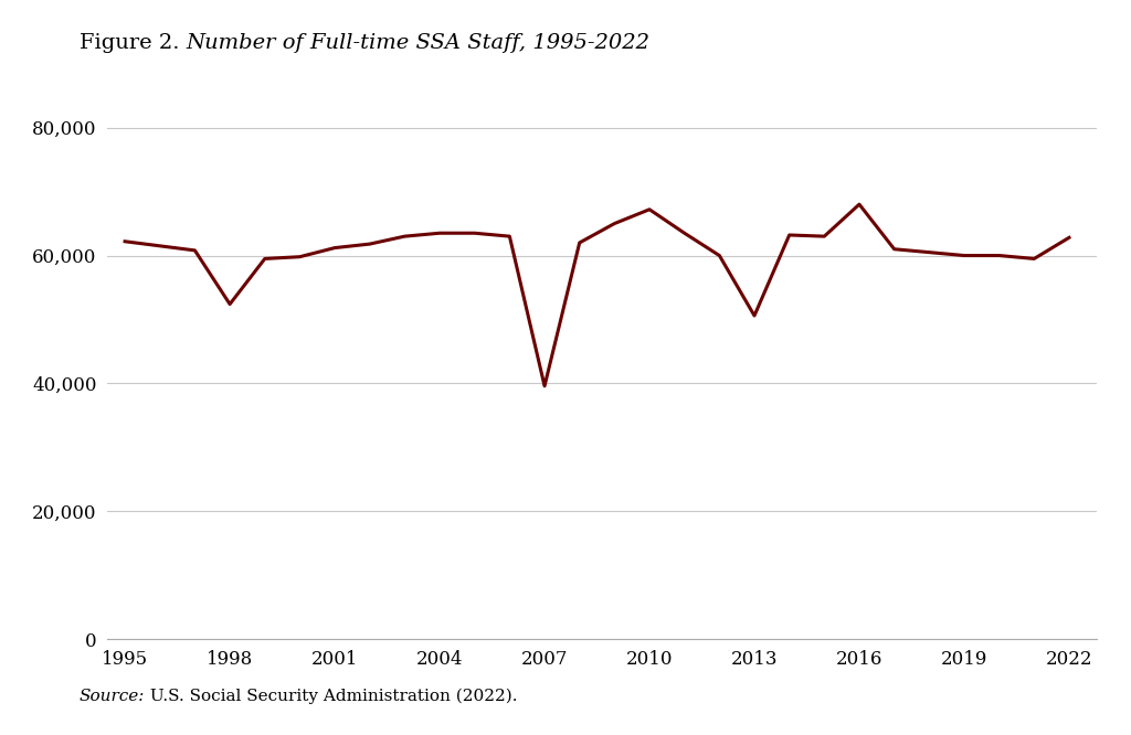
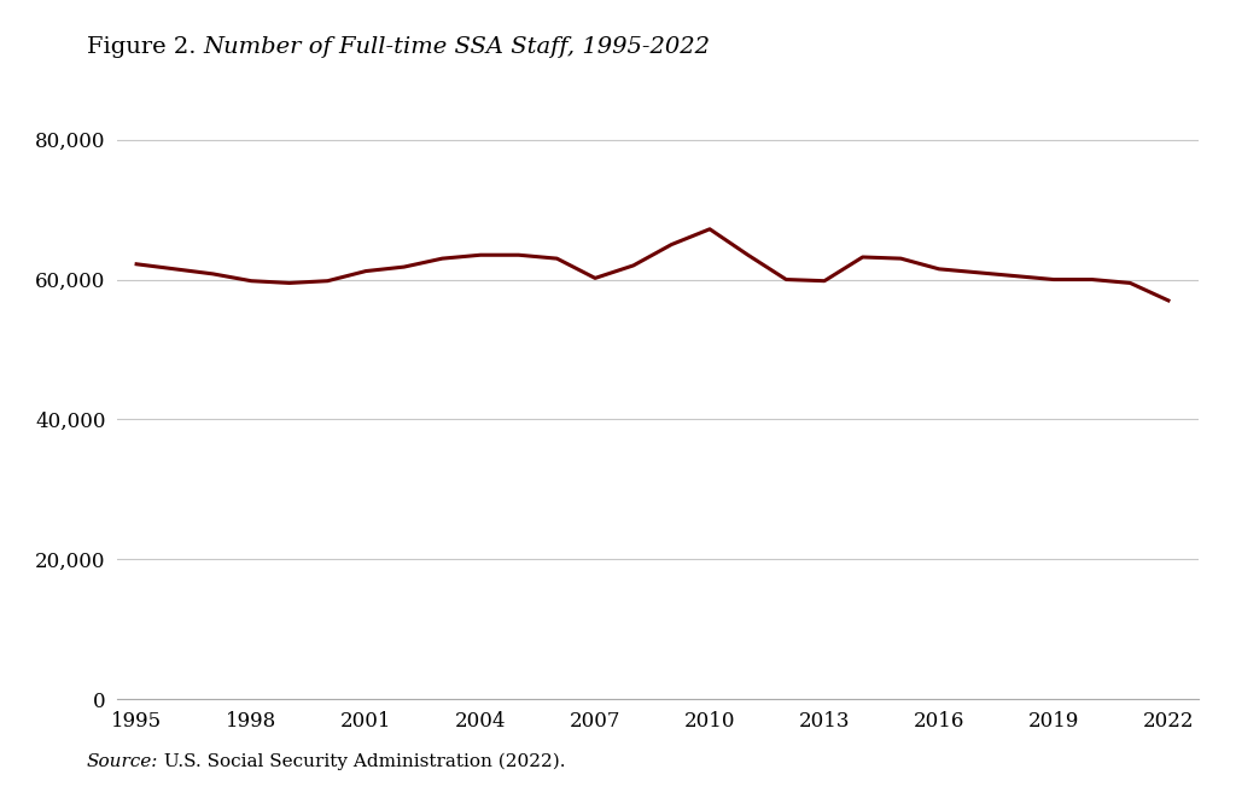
1998: 52,400 -> 59,800
2007: 39,600 -> 60,200
2013: 50,600 -> 59,800
2016: 68,000 -> 61,500
2022: 62,800 -> 57,000
